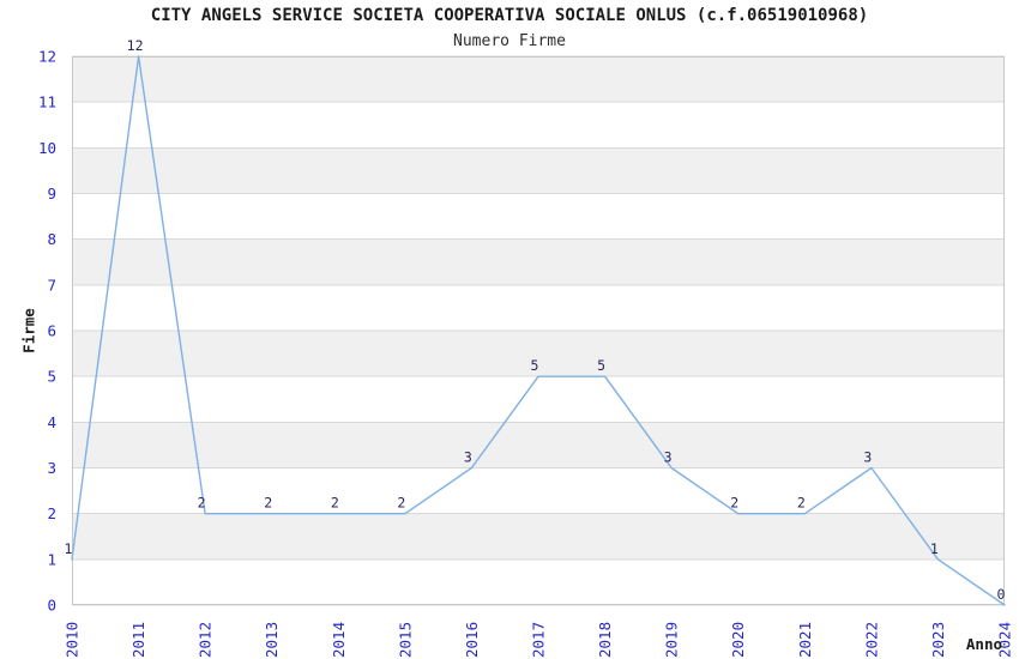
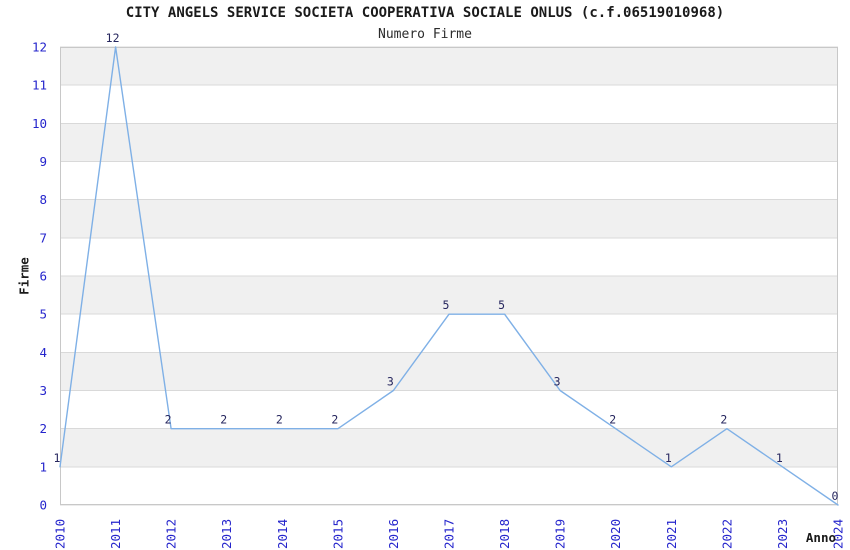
2021: 2 -> 1
2022: 3 -> 2
